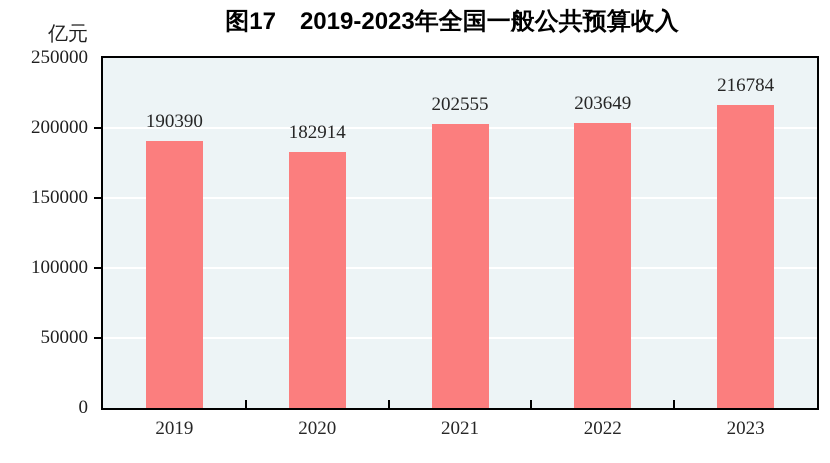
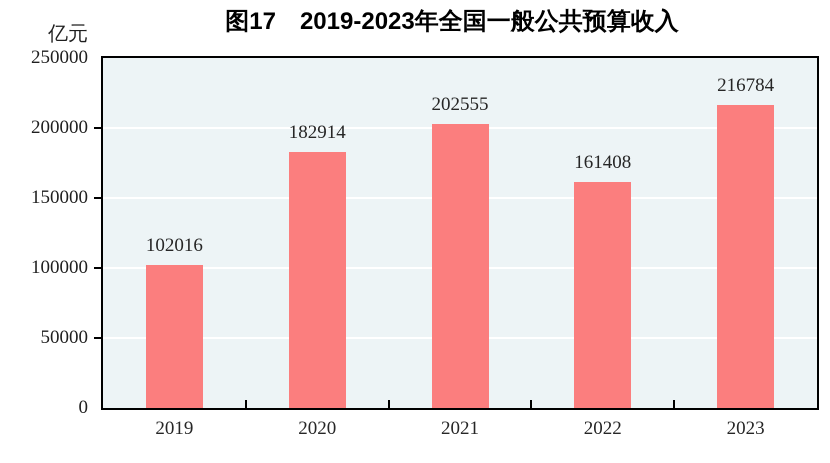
2019: 190390 -> 102016
2022: 203649 -> 161408
